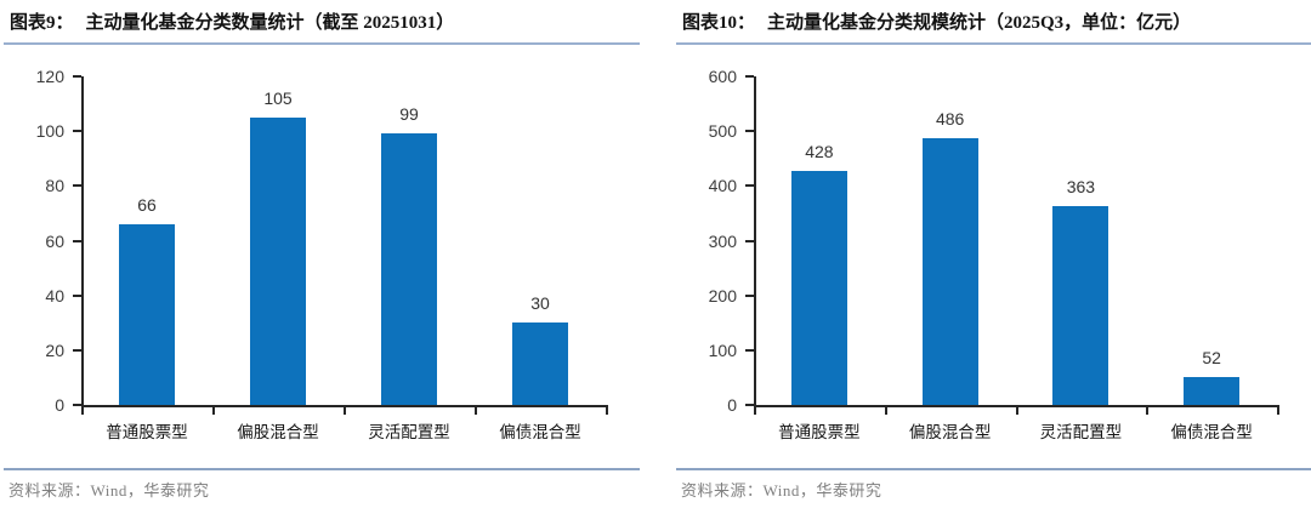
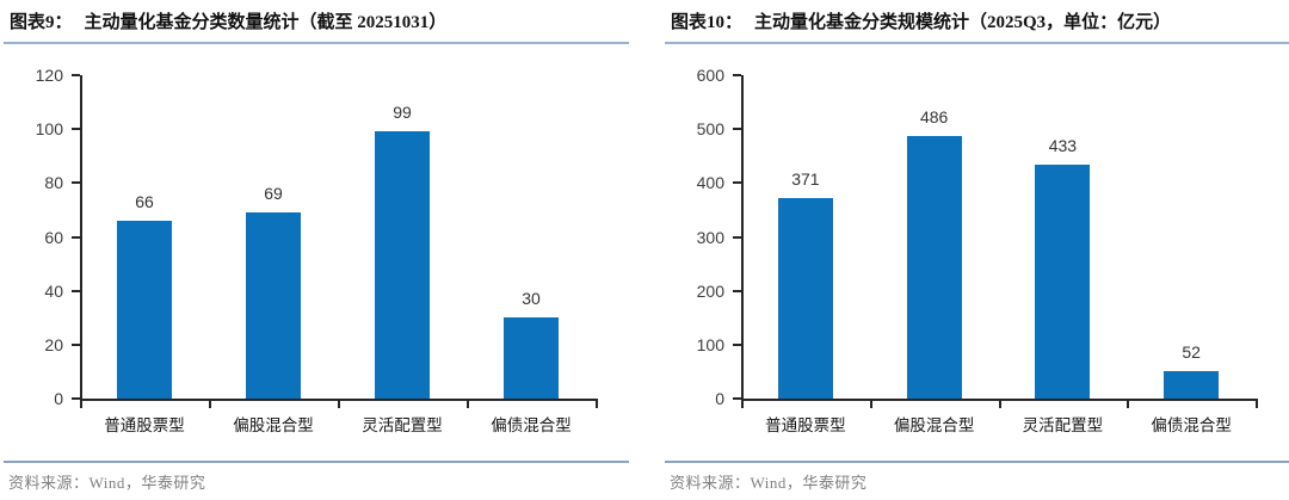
主动量化基金分类数量统计（截至 20251031）/偏股混合型: 105 -> 69
主动量化基金分类规模统计（2025Q3，单位：亿元）/普通股票型: 428 -> 371
主动量化基金分类规模统计（2025Q3，单位：亿元）/灵活配置型: 363 -> 433
